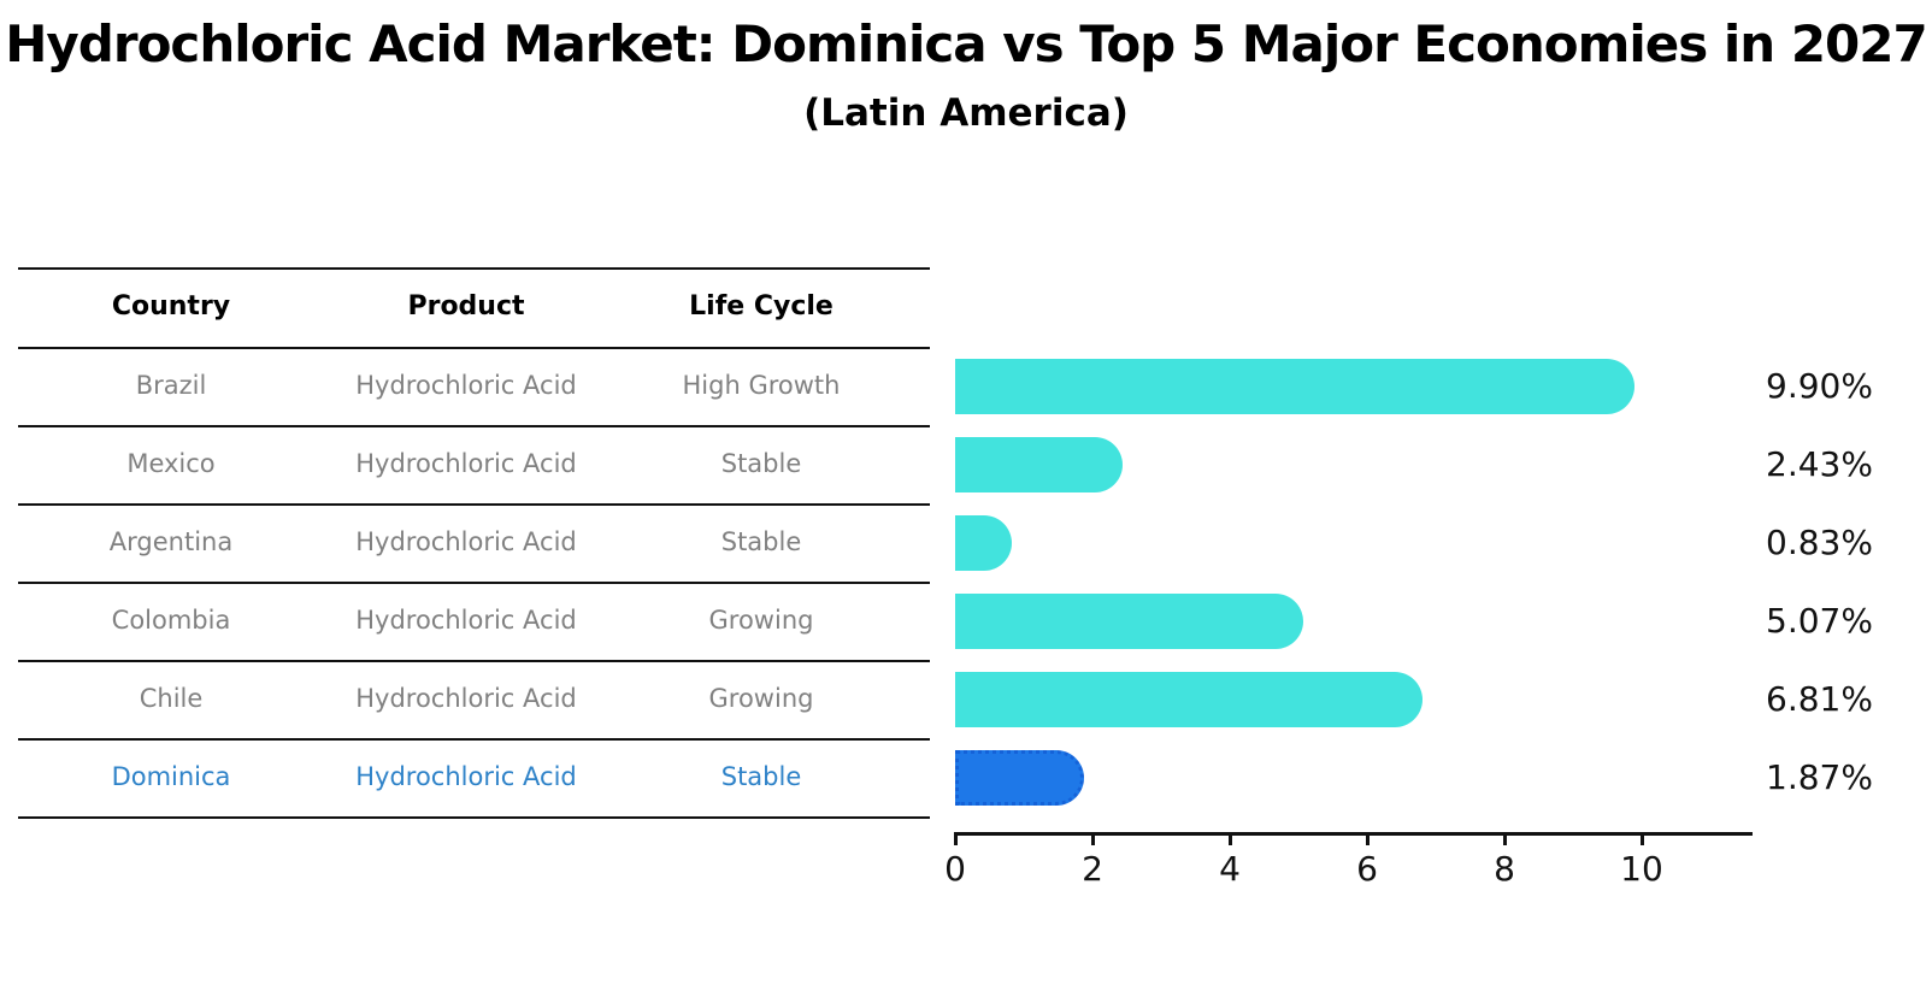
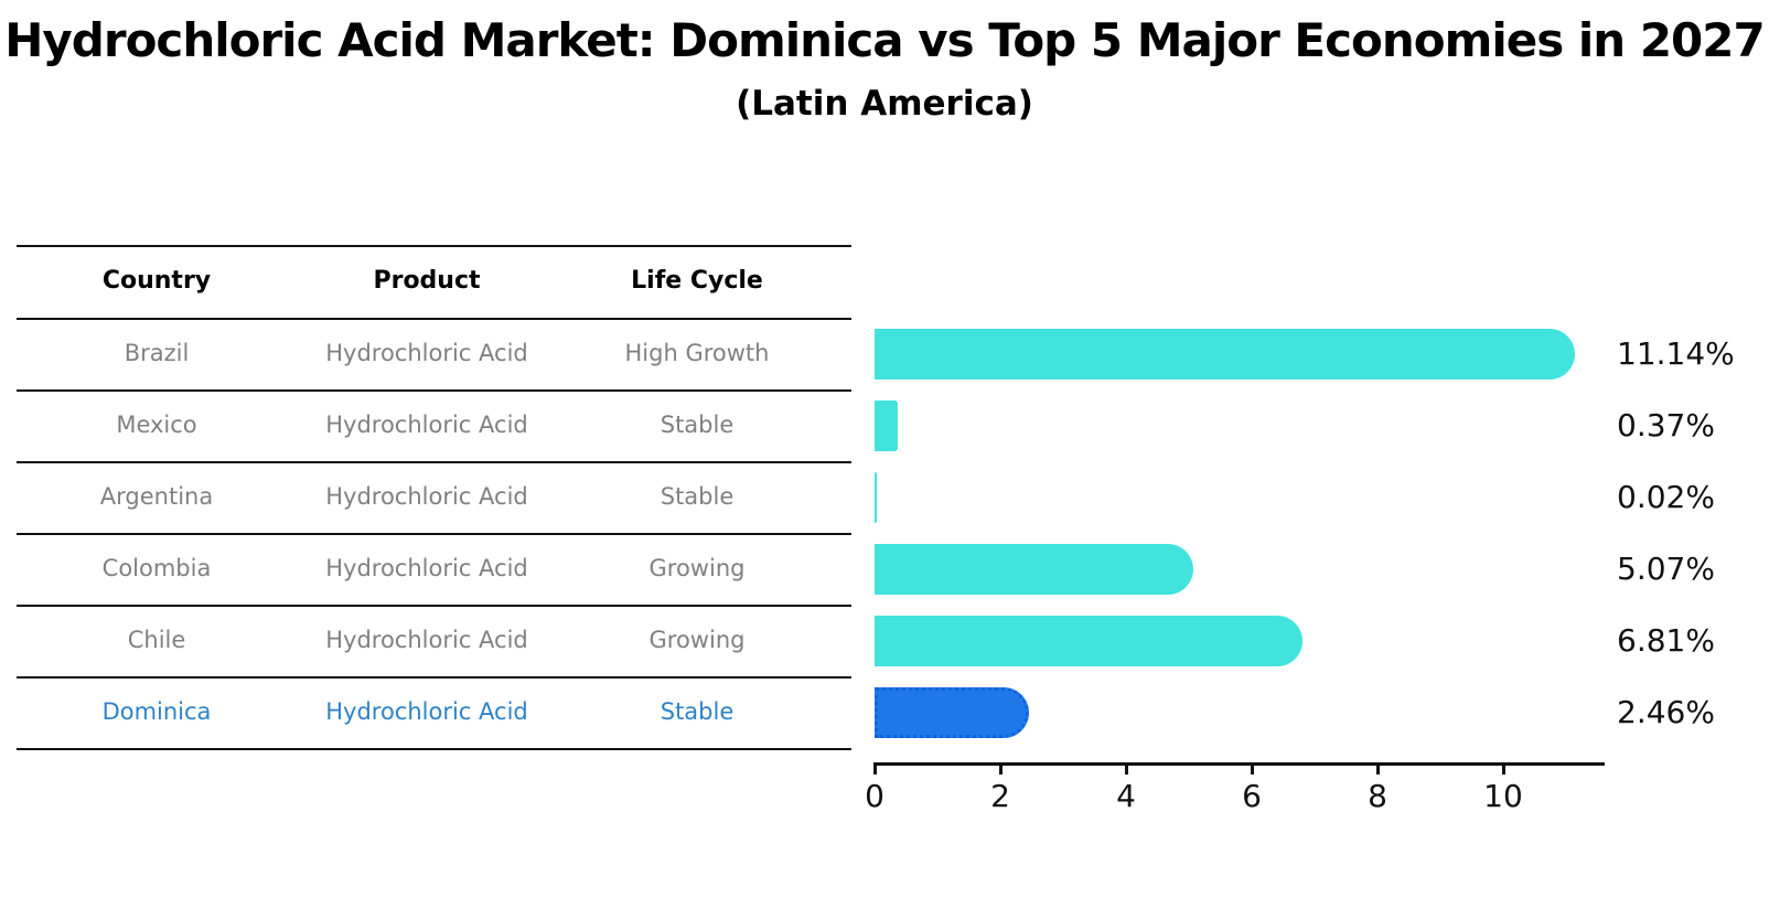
Brazil: 9.90% -> 11.14%
Mexico: 2.43% -> 0.37%
Argentina: 0.83% -> 0.02%
Dominica: 1.87% -> 2.46%
